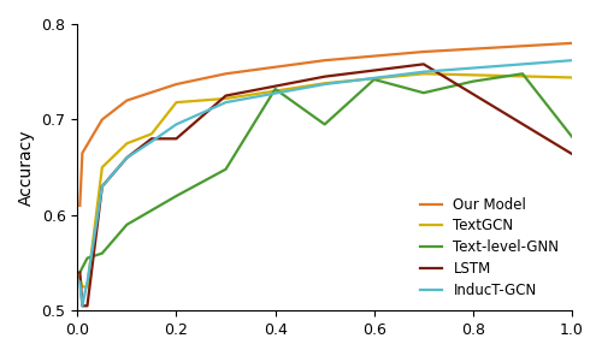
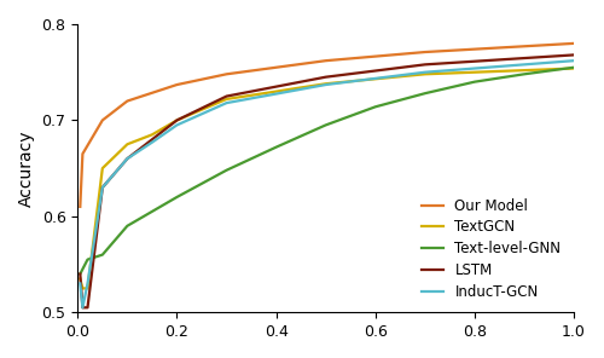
TextGCN/0.2: 0.718 -> 0.700
LSTM/0.2: 0.680 -> 0.700
Text-level-GNN/0.4: 0.732 -> 0.672
Text-level-GNN/0.6: 0.742 -> 0.714
TextGCN/1.0: 0.744 -> 0.754
Text-level-GNN/1.0: 0.682 -> 0.755
LSTM/1.0: 0.664 -> 0.768
